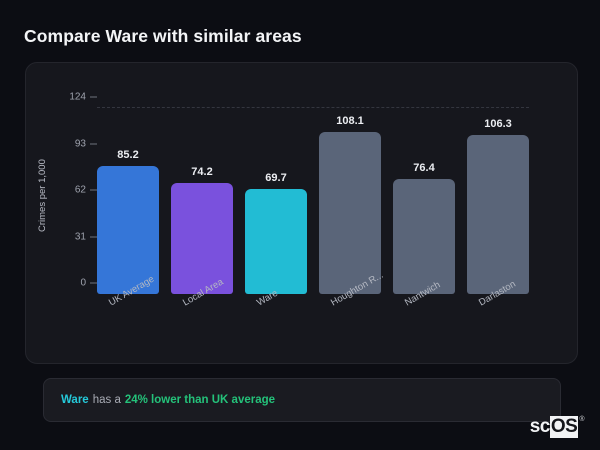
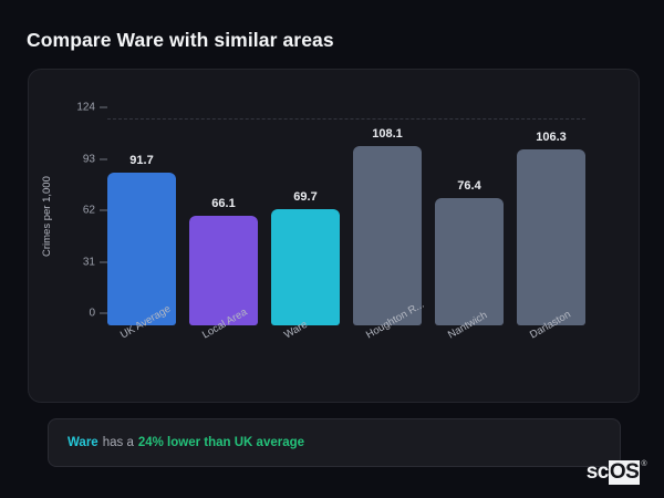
UK Average: 85.2 -> 91.7
Local Area: 74.2 -> 66.1
